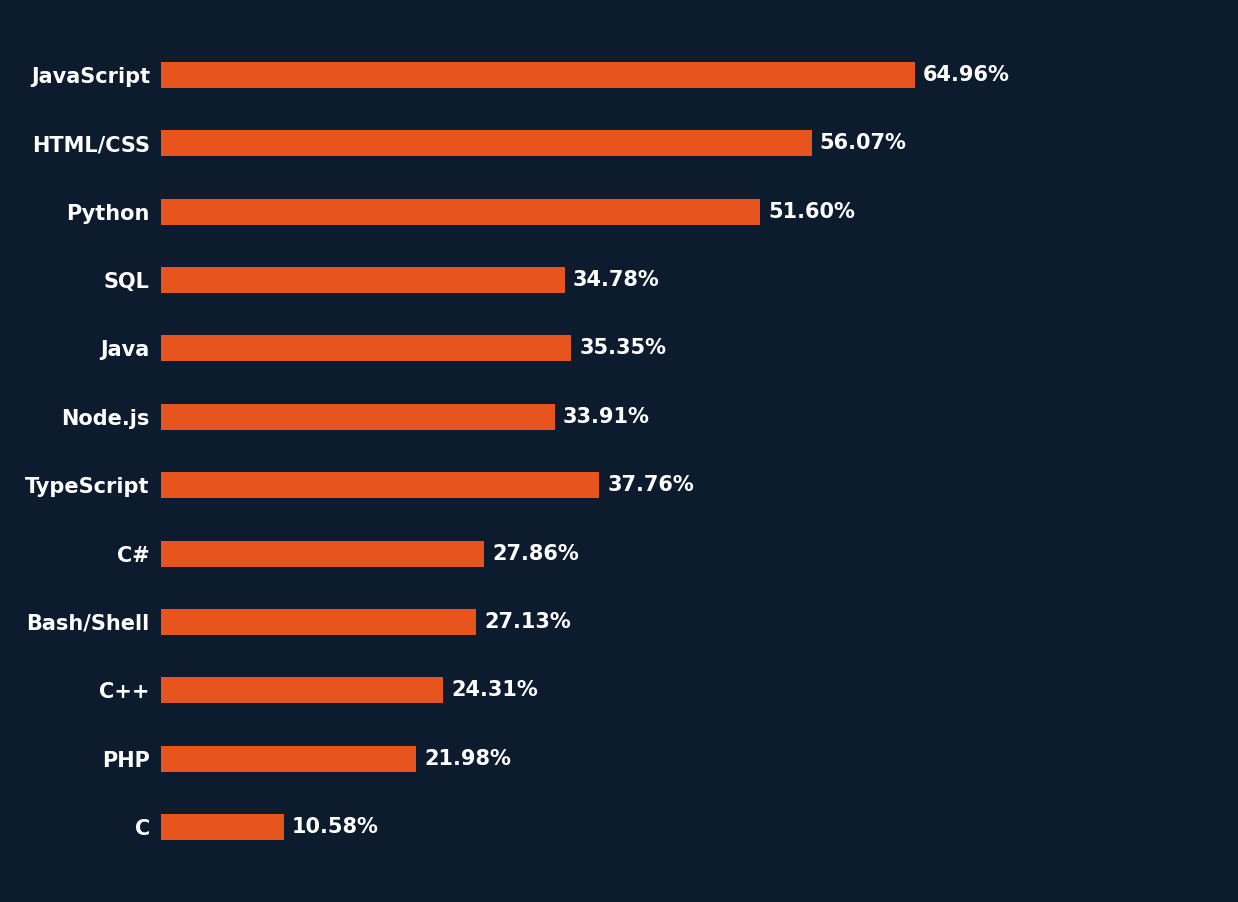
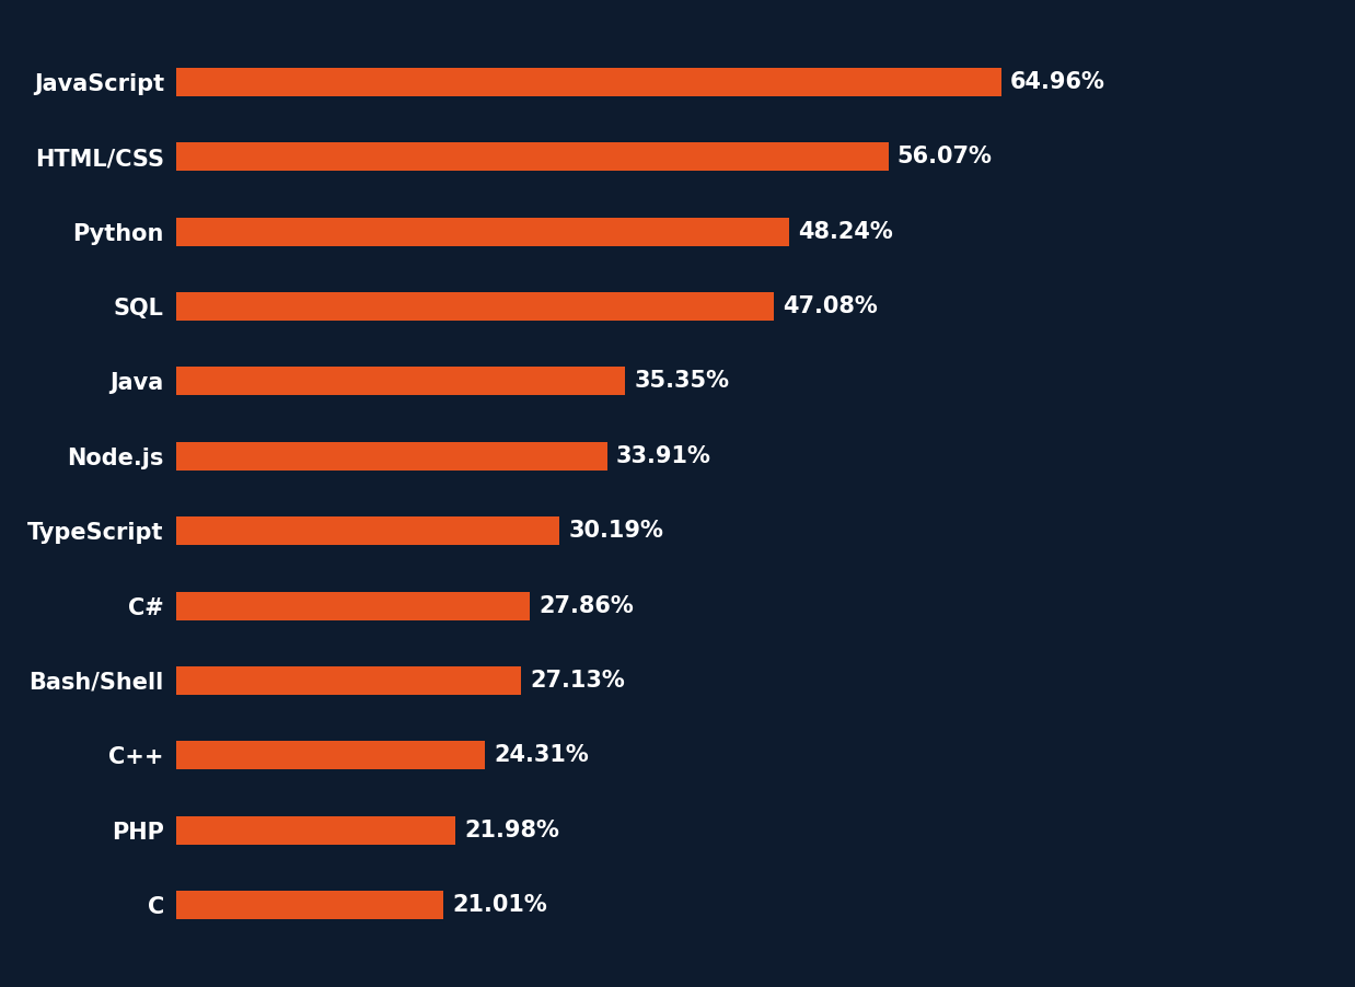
Python: 51.60% -> 48.24%
SQL: 34.78% -> 47.08%
TypeScript: 37.76% -> 30.19%
C: 10.58% -> 21.01%
